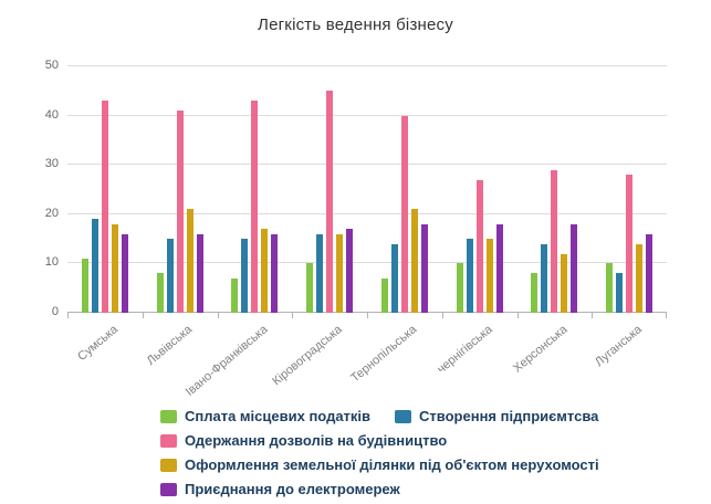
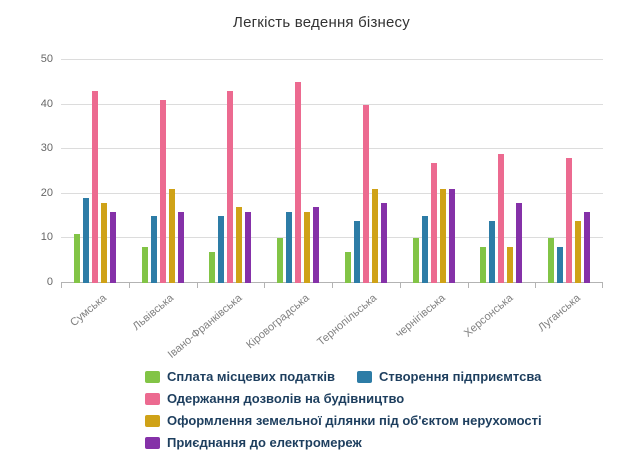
Оформлення земельної ділянки під об'єктом нерухомості/чернігівська: 15 -> 21
Приєднання до електромереж/чернігівська: 18 -> 21
Оформлення земельної ділянки під об'єктом нерухомості/Херсонська: 12 -> 8
